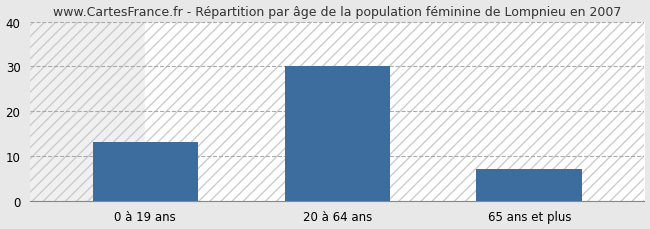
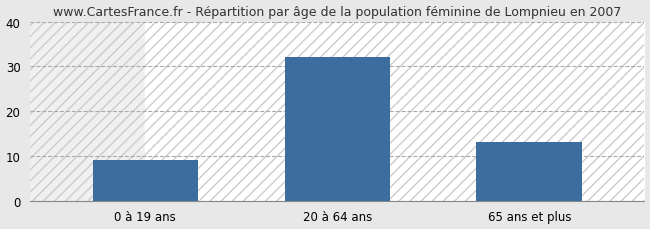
0 à 19 ans: 13 -> 9
20 à 64 ans: 30 -> 32
65 ans et plus: 7 -> 13
